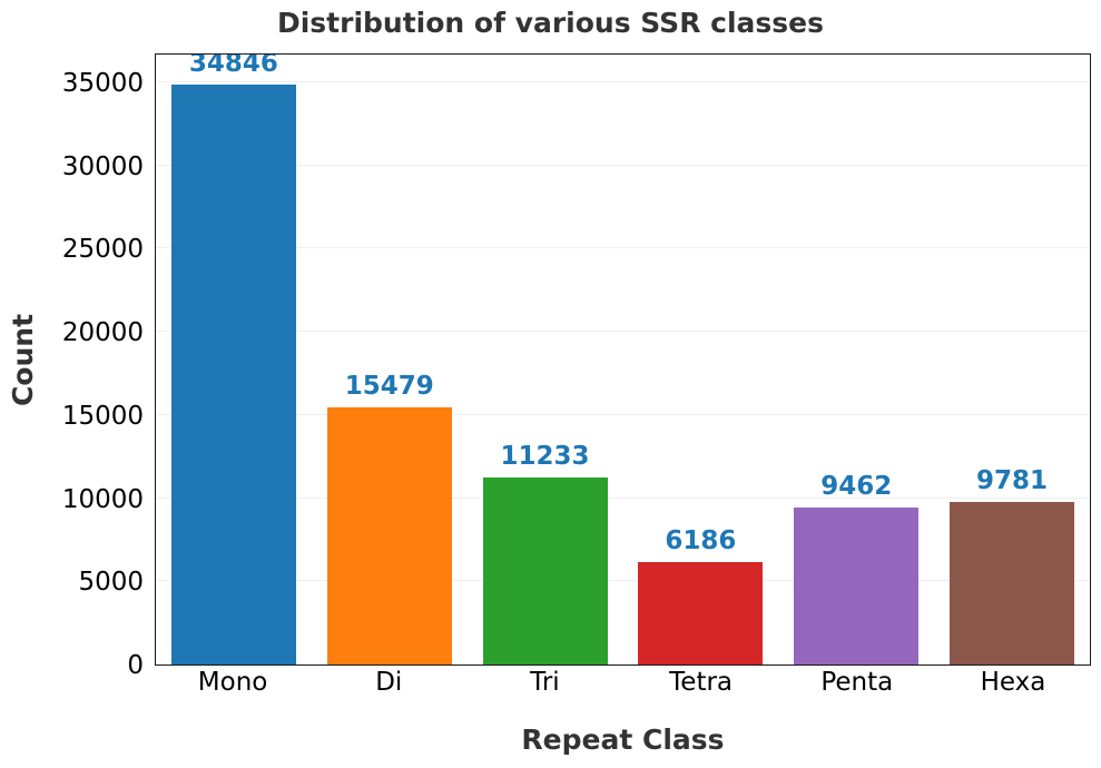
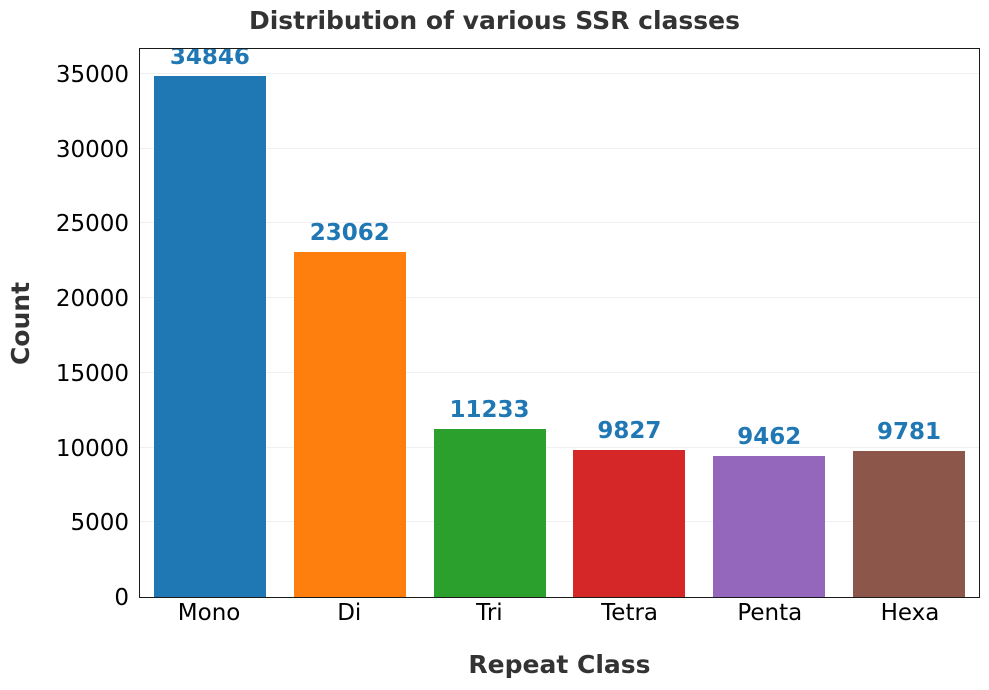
Di: 15479 -> 23062
Tetra: 6186 -> 9827
